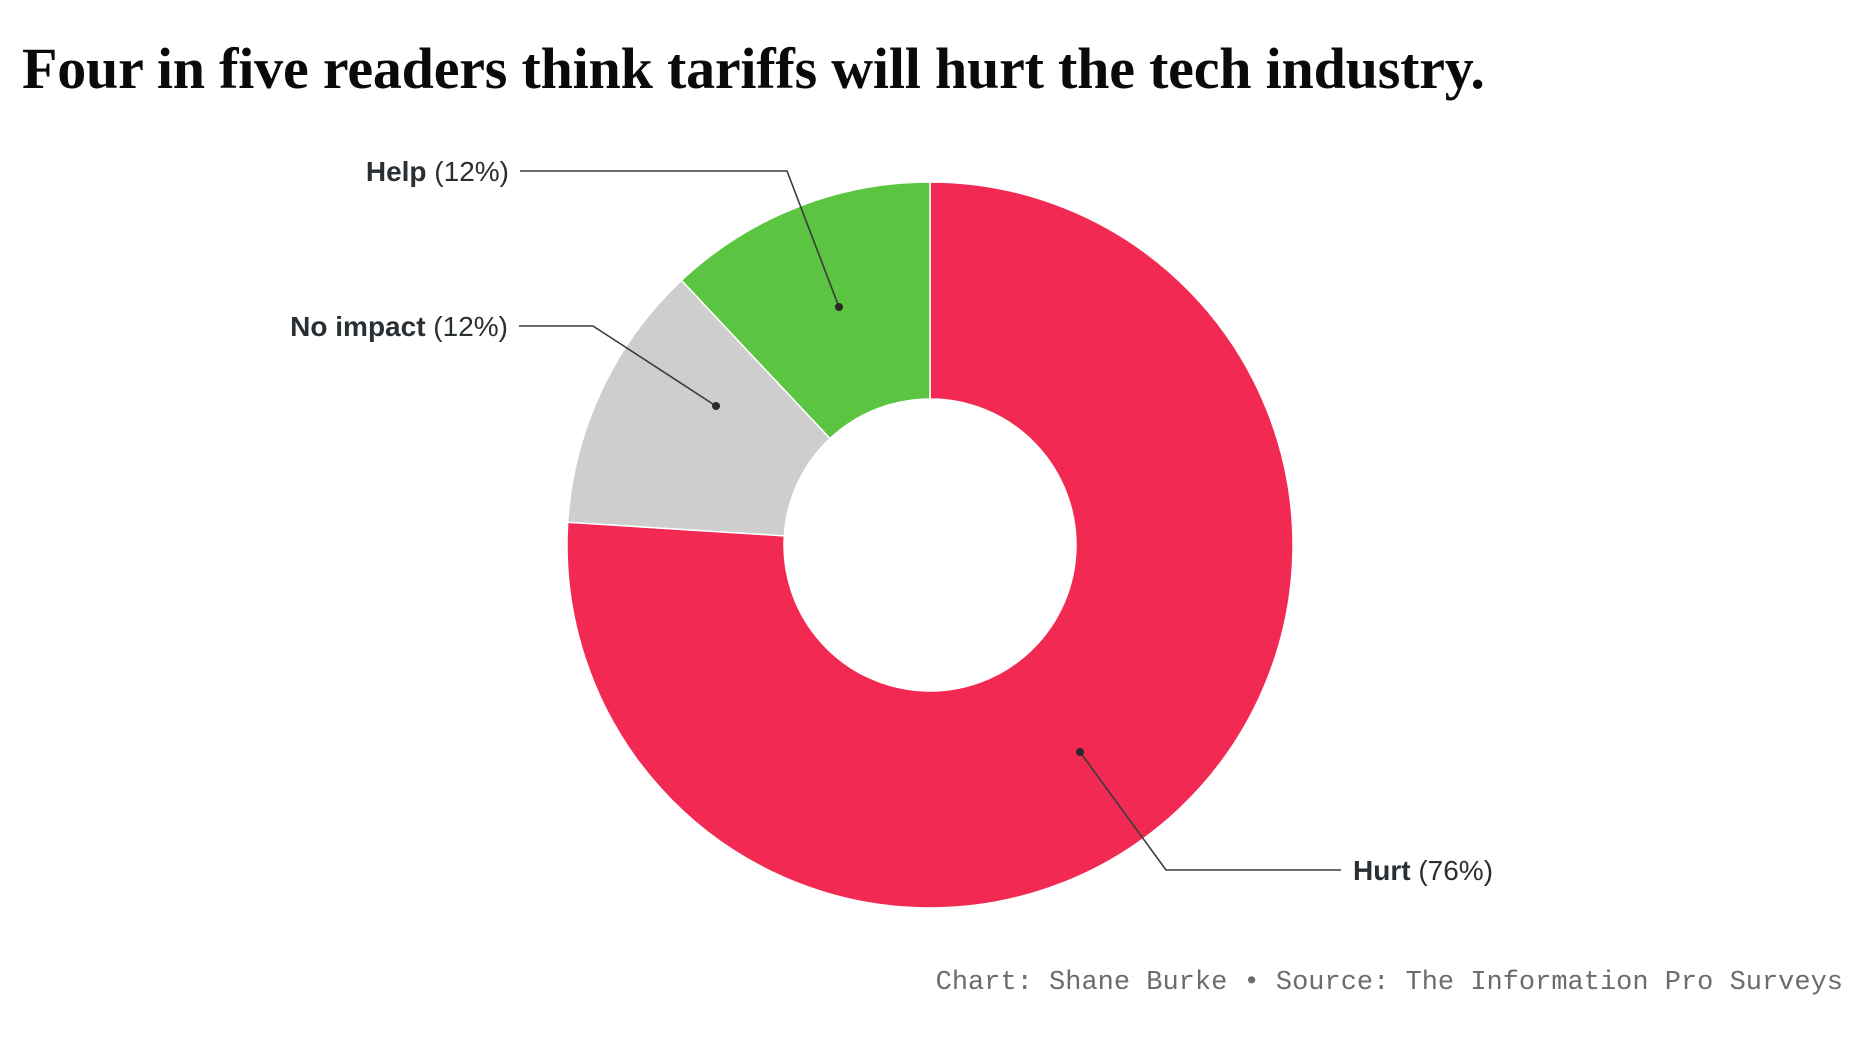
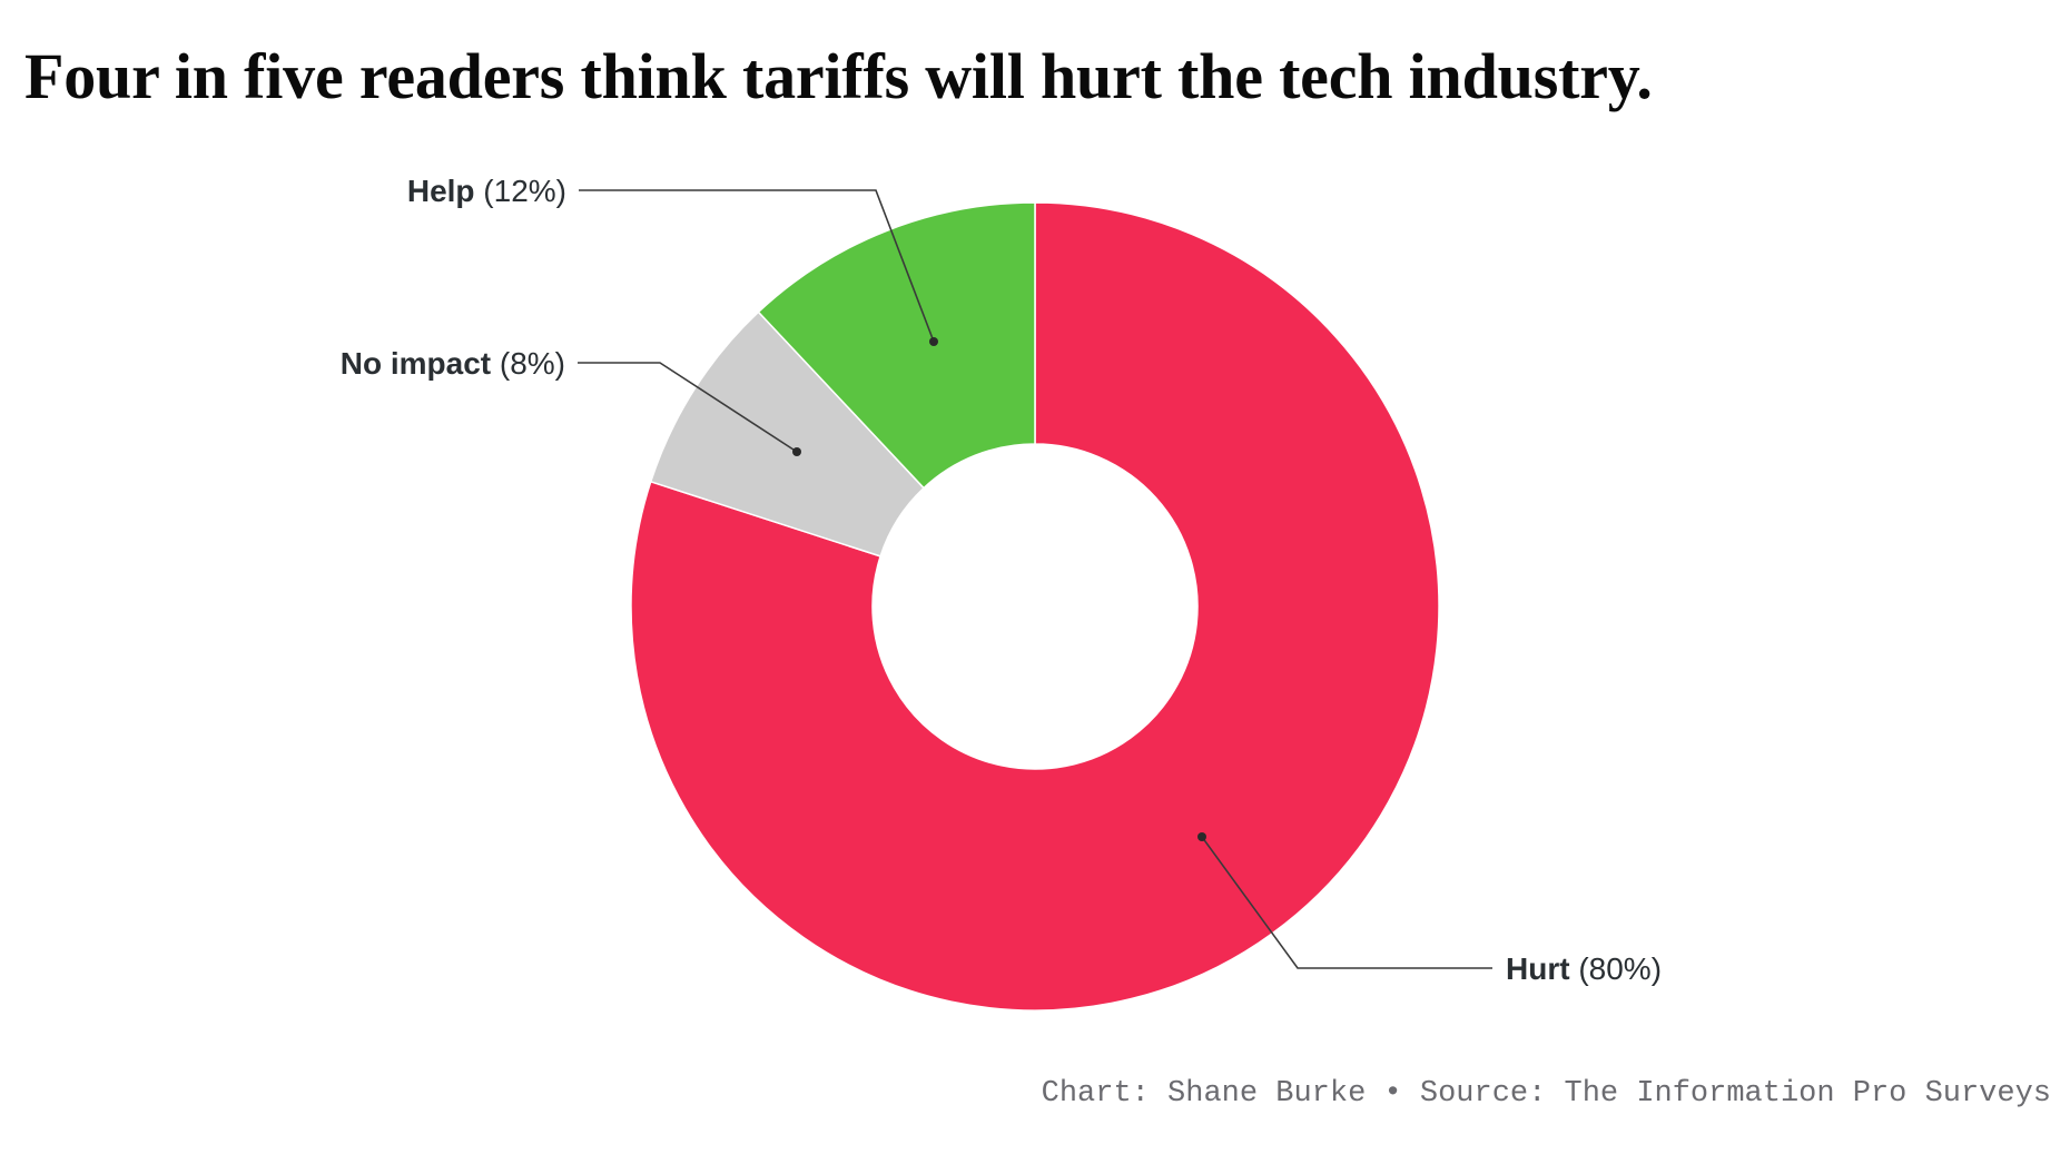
Hurt: 76% -> 80%
No impact: 12% -> 8%
